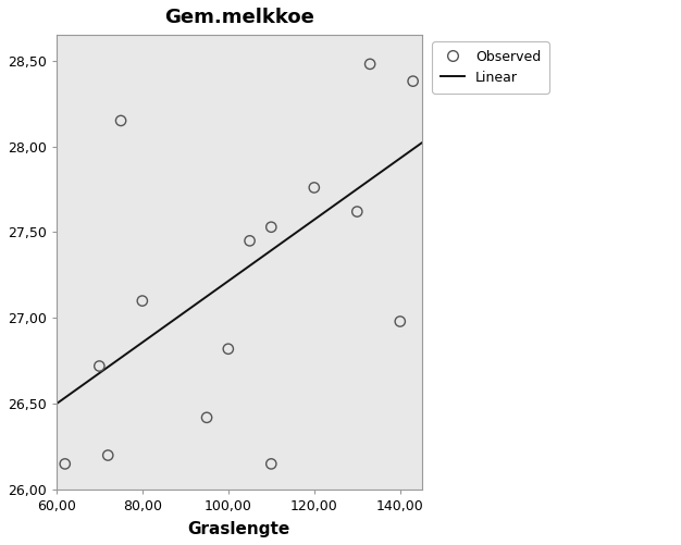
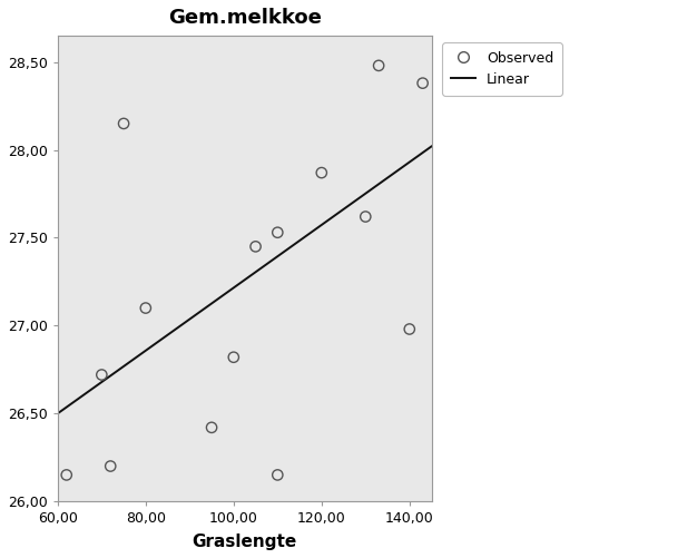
120,00: 27,76 -> 27,87
